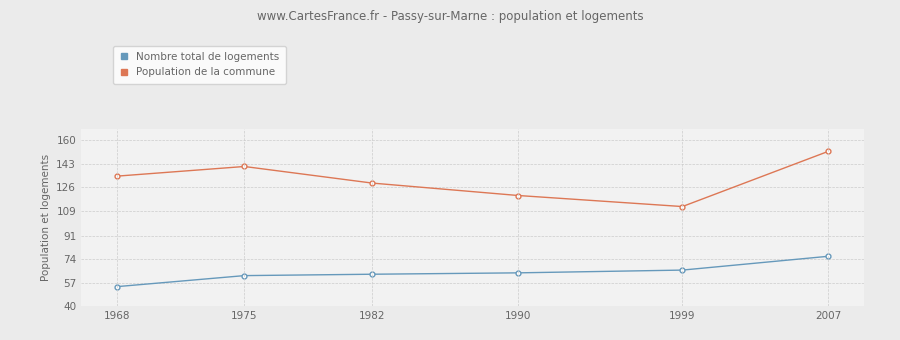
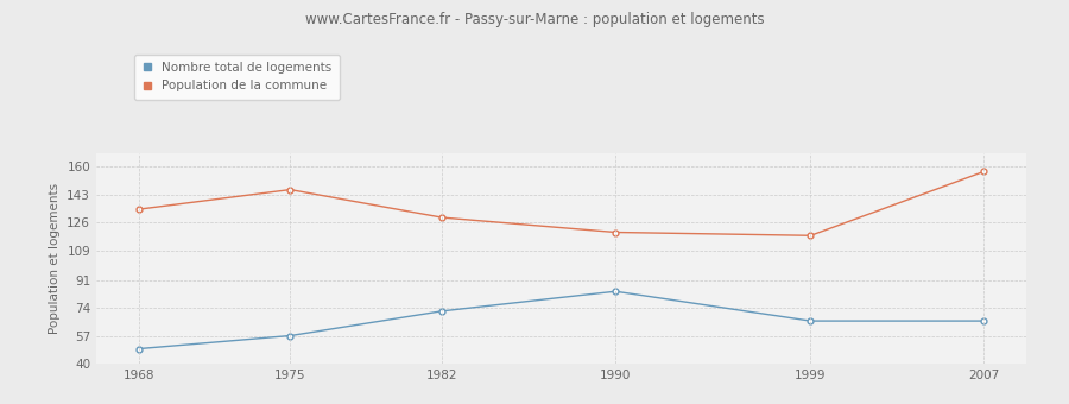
Nombre total de logements/1968: 54 -> 49
Nombre total de logements/1975: 62 -> 57
Population de la commune/1975: 141 -> 146
Nombre total de logements/1982: 63 -> 72
Nombre total de logements/1990: 64 -> 84
Population de la commune/1999: 112 -> 118
Nombre total de logements/2007: 76 -> 66
Population de la commune/2007: 152 -> 157
